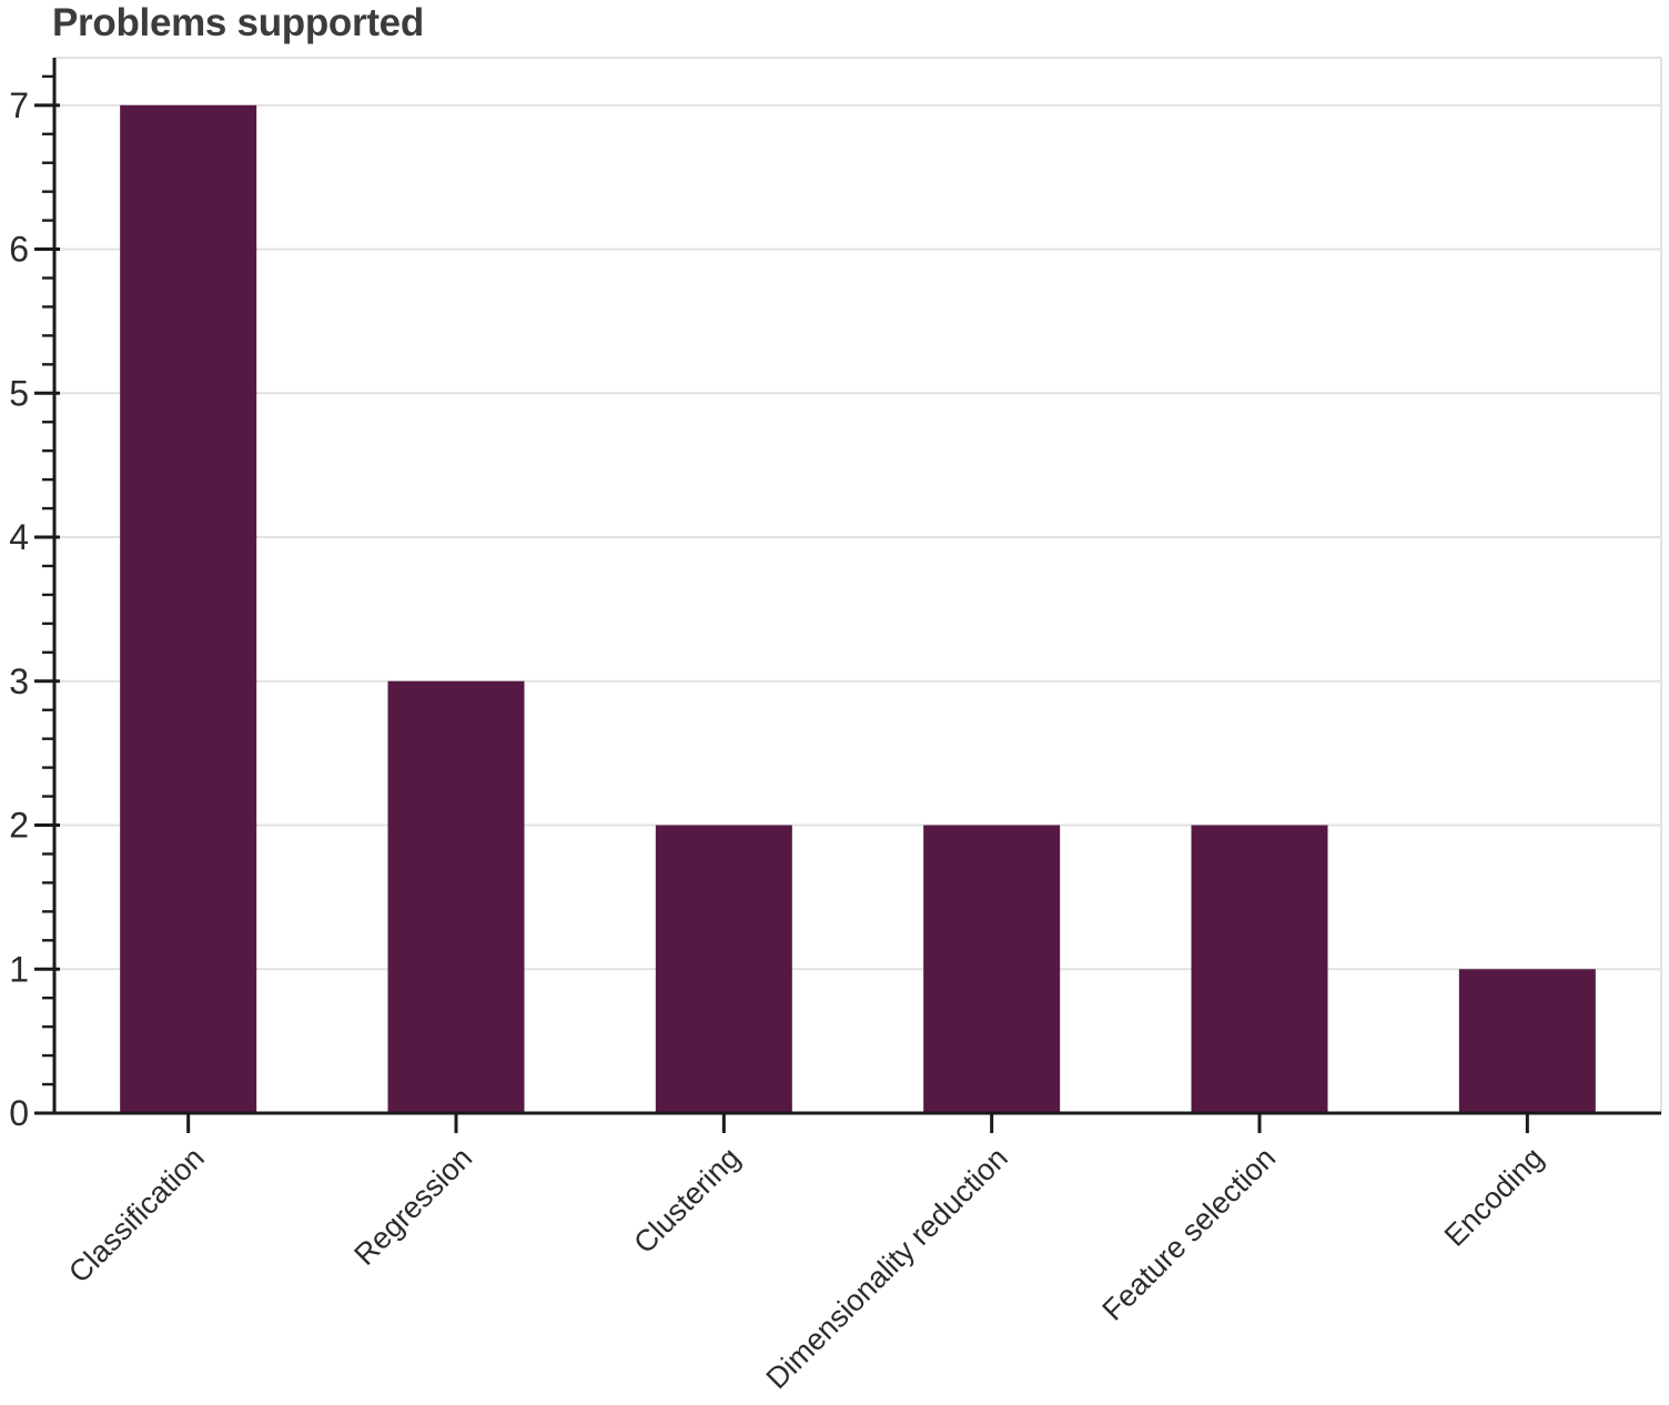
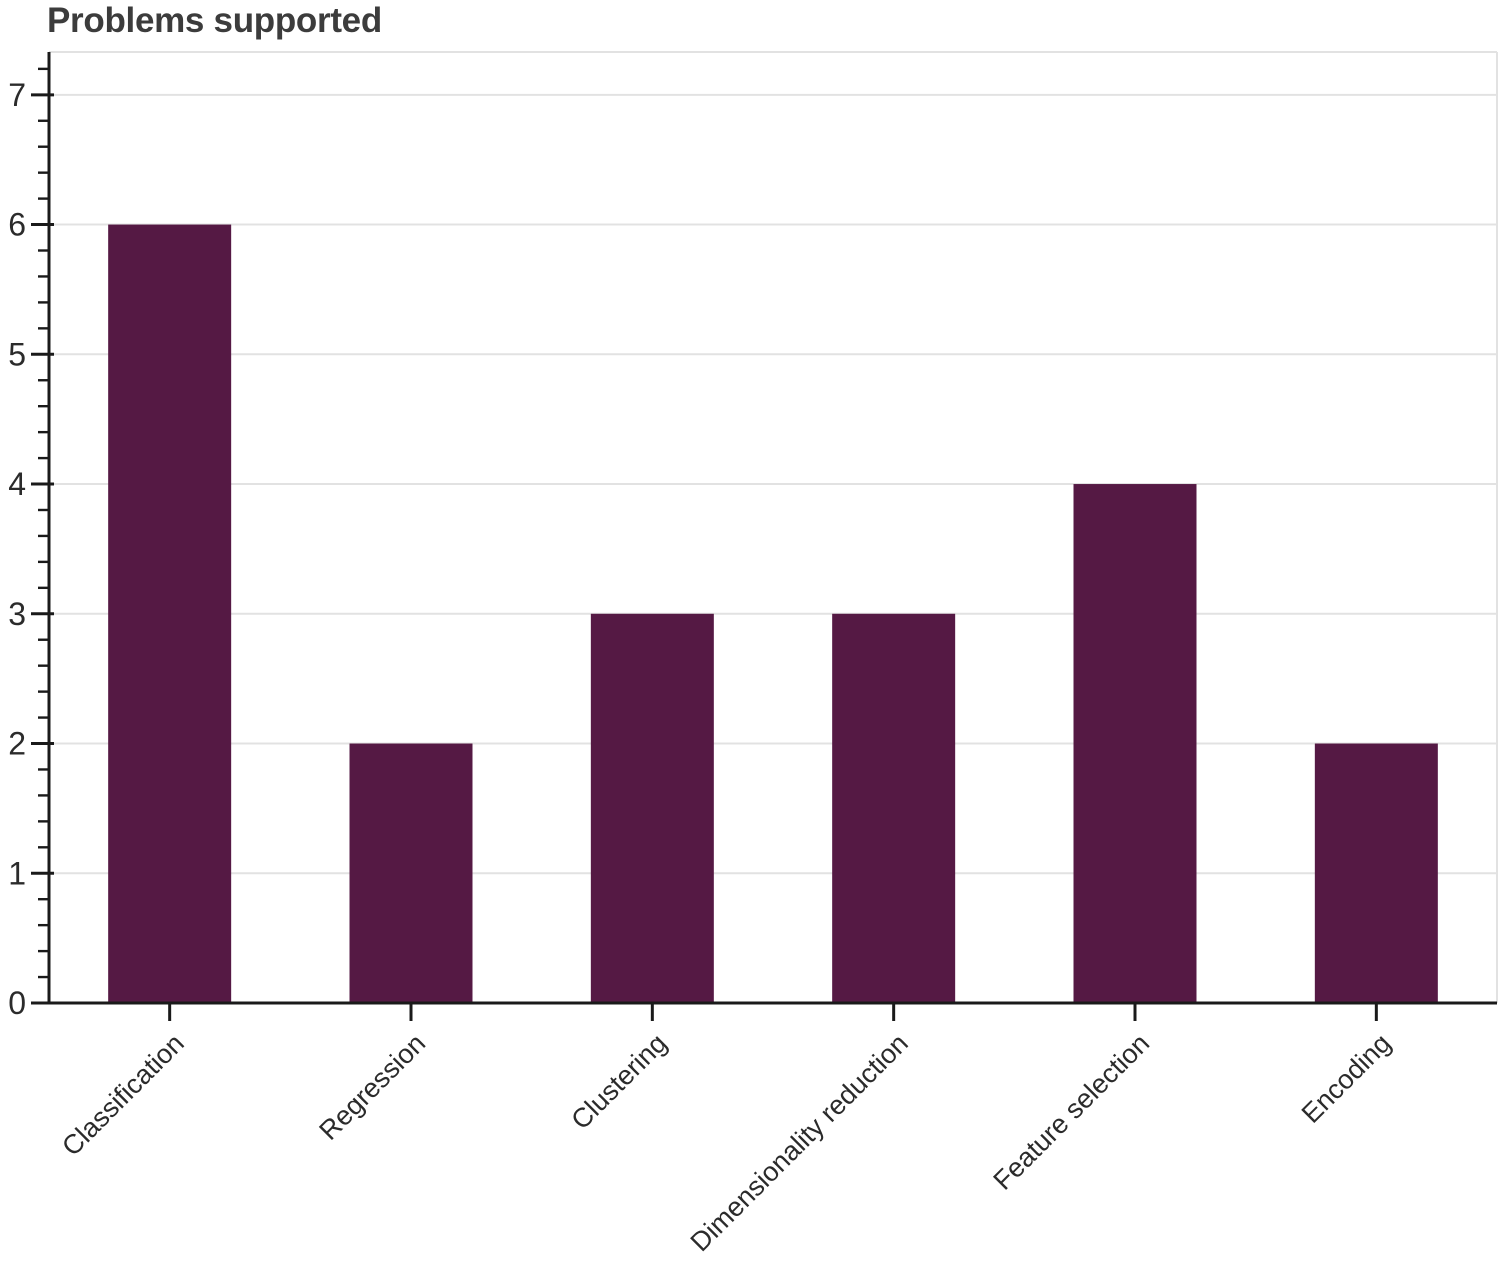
Classification: 7 -> 6
Regression: 3 -> 2
Clustering: 2 -> 3
Dimensionality reduction: 2 -> 3
Feature selection: 2 -> 4
Encoding: 1 -> 2
